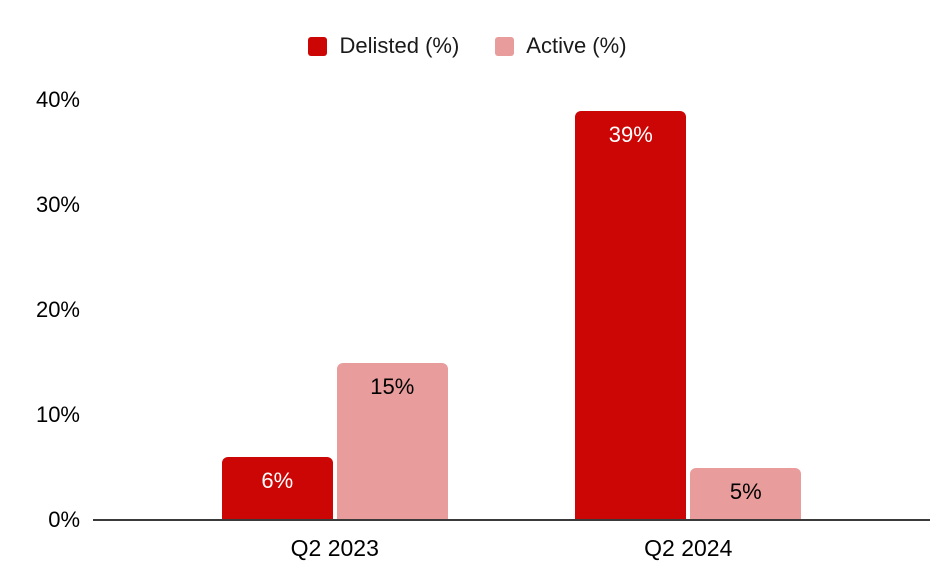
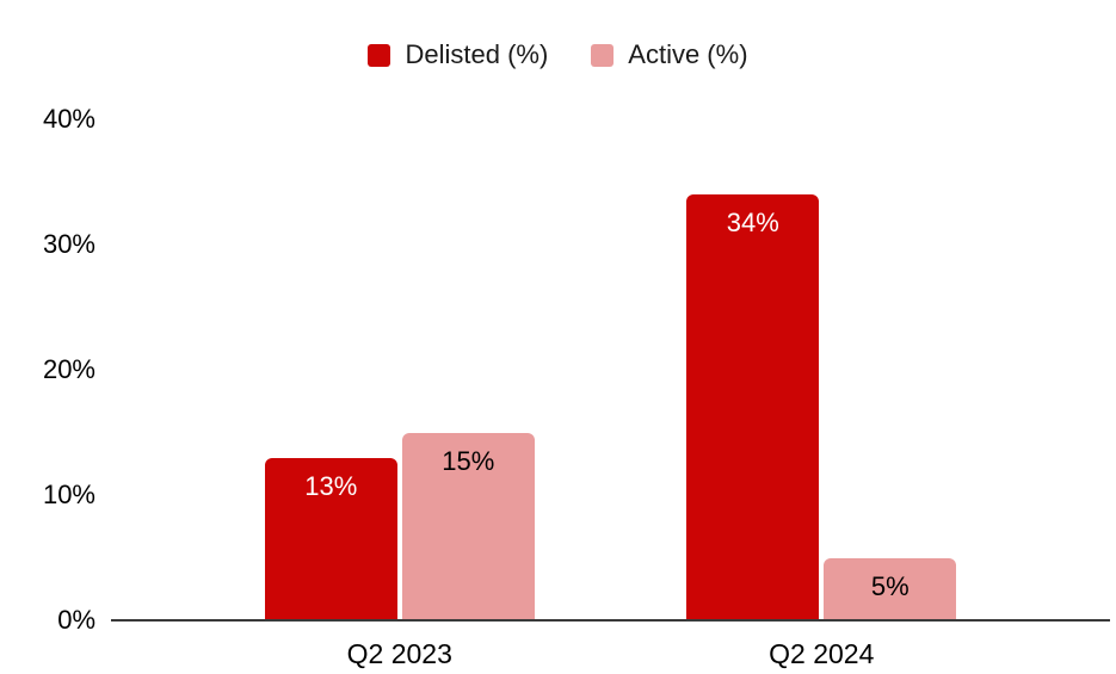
Delisted (%)/Q2 2023: 6% -> 13%
Delisted (%)/Q2 2024: 39% -> 34%
